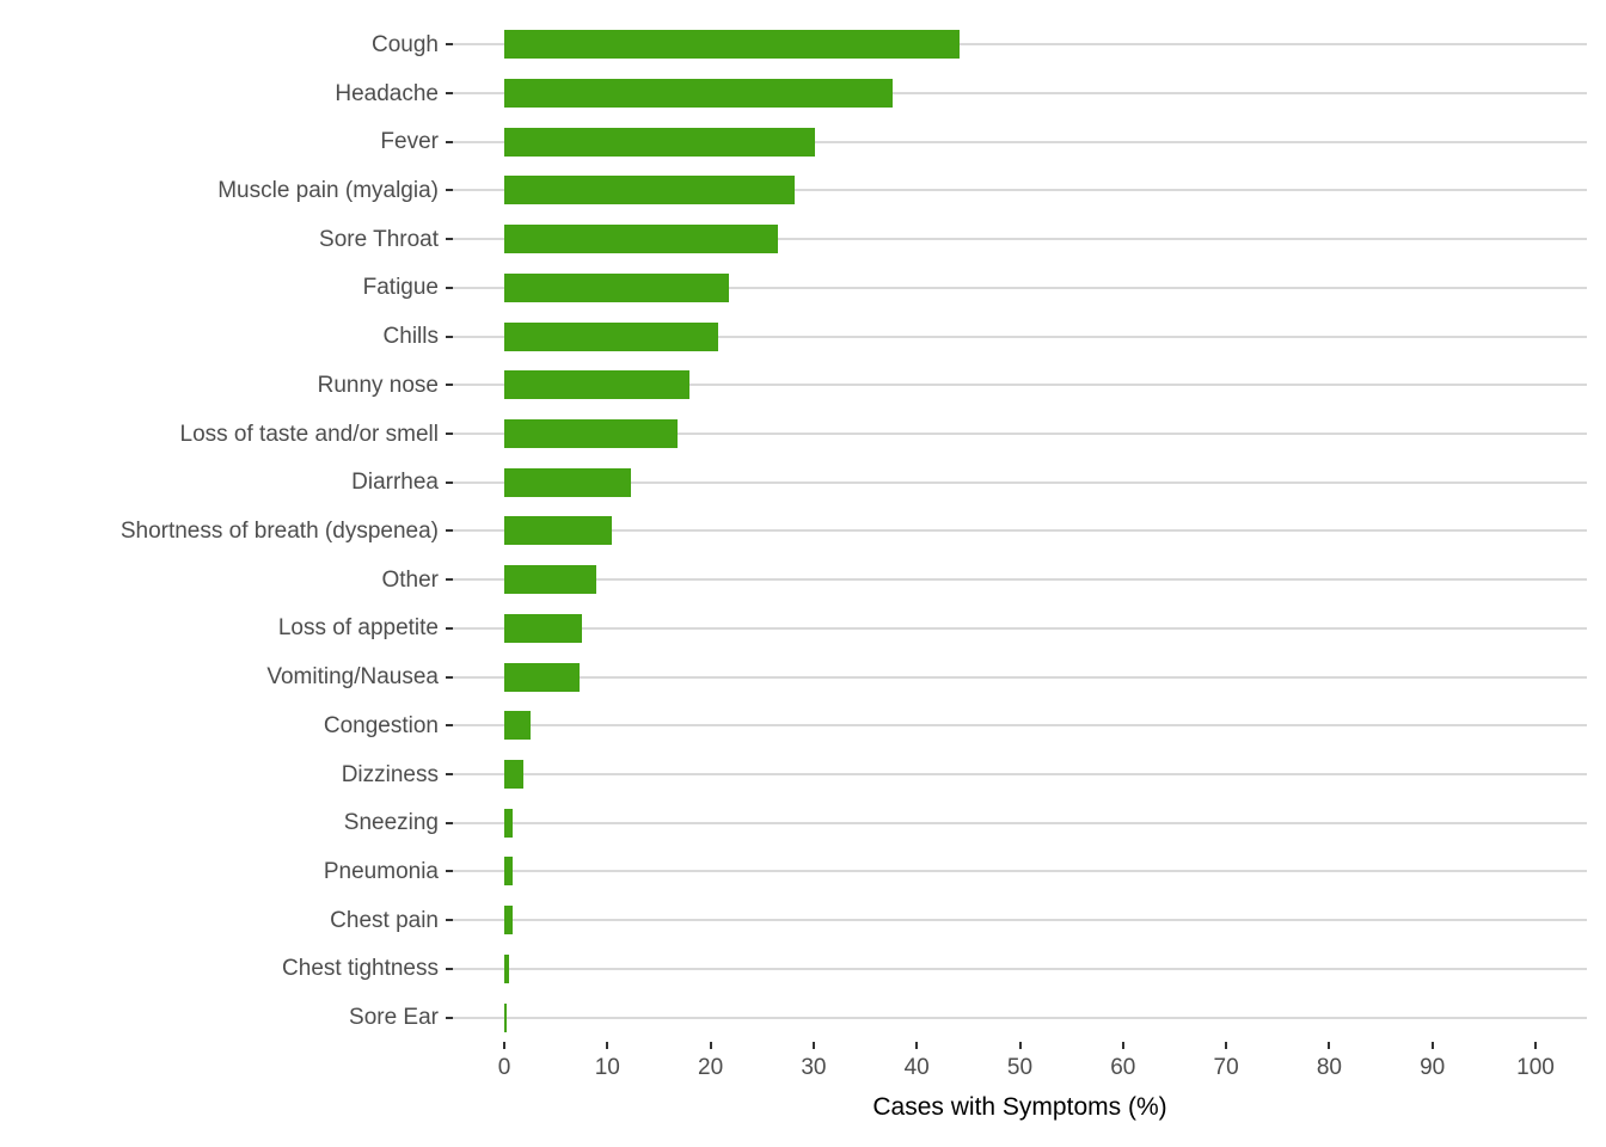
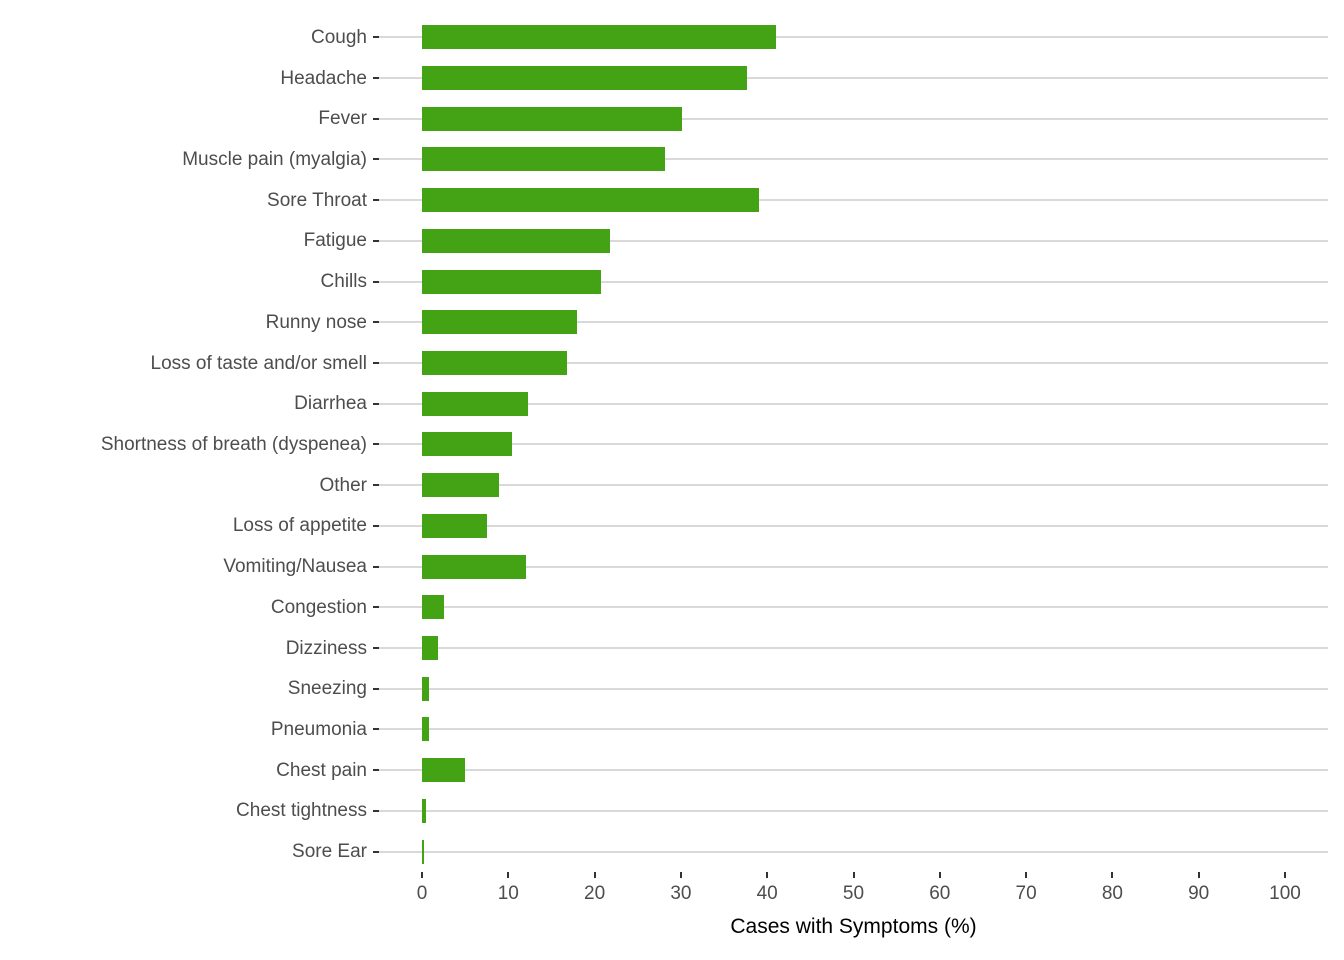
Cough: 44 -> 41
Sore Throat: 26 -> 39
Vomiting/Nausea: 7 -> 12
Chest pain: 1 -> 5
